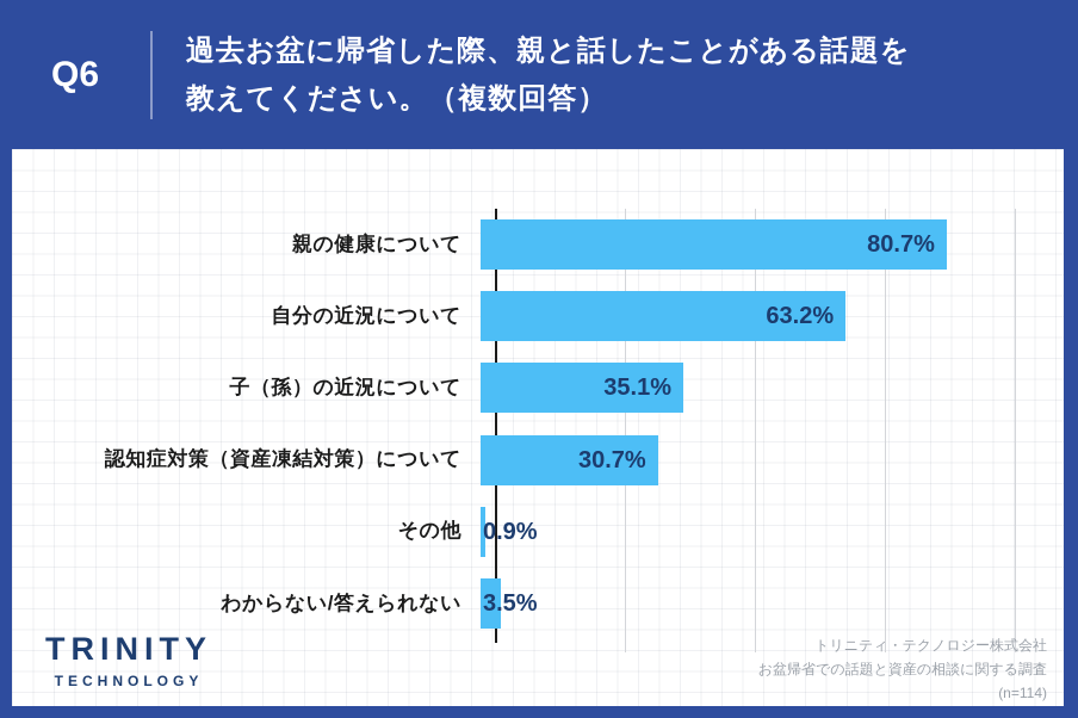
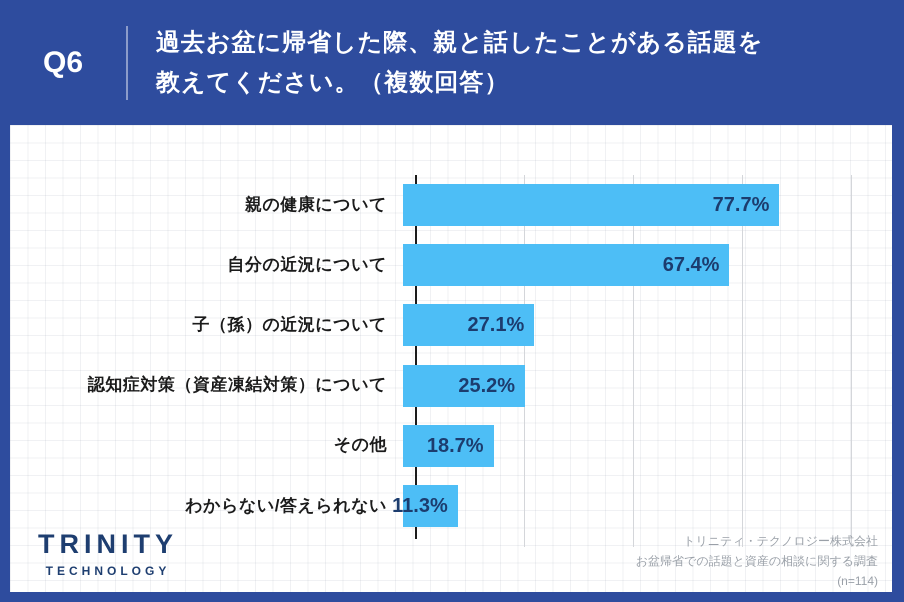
親の健康について: 80.7% -> 77.7%
自分の近況について: 63.2% -> 67.4%
子（孫）の近況について: 35.1% -> 27.1%
認知症対策（資産凍結対策）について: 30.7% -> 25.2%
その他: 0.9% -> 18.7%
わからない/答えられない: 3.5% -> 11.3%
